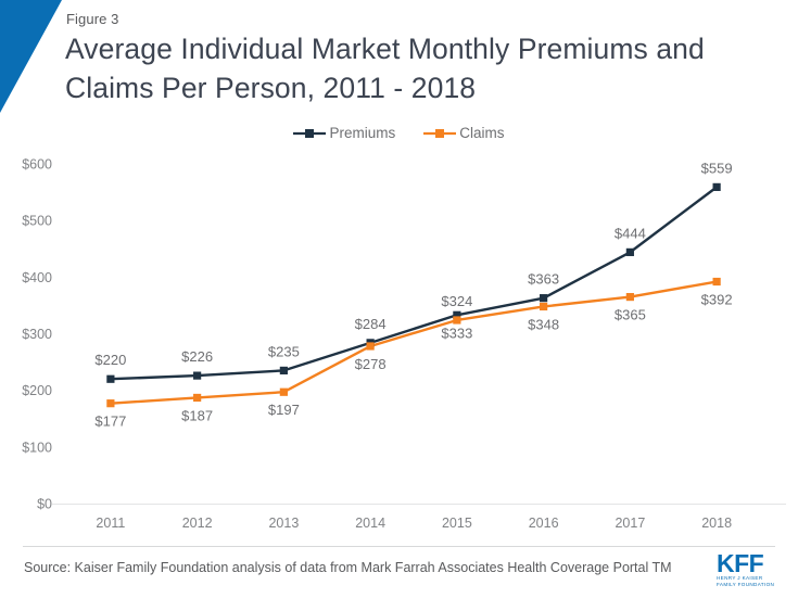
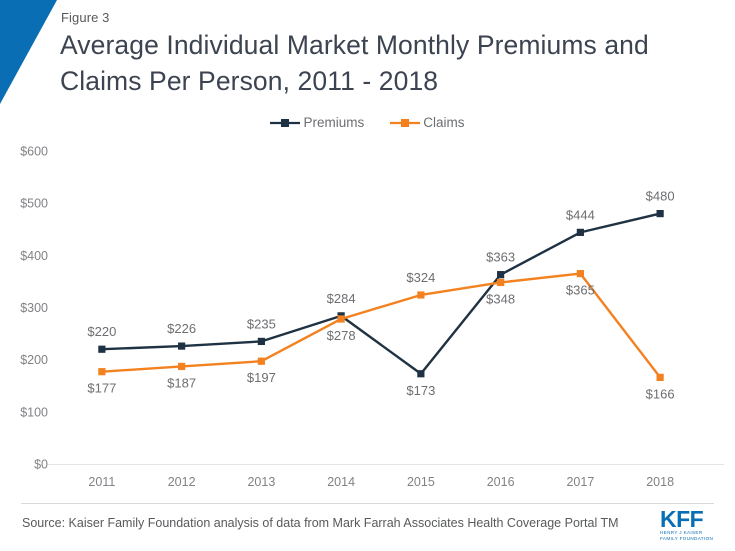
Premiums/2015: $333 -> $173
Premiums/2018: $559 -> $480
Claims/2018: $392 -> $166
